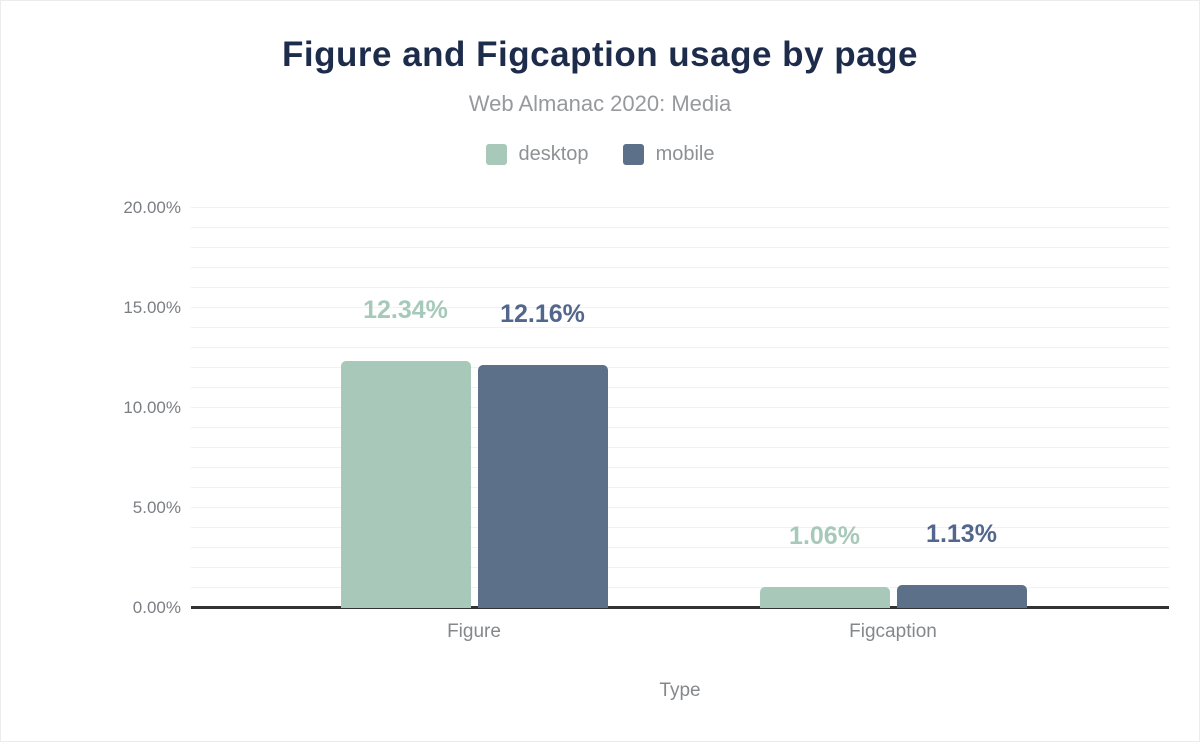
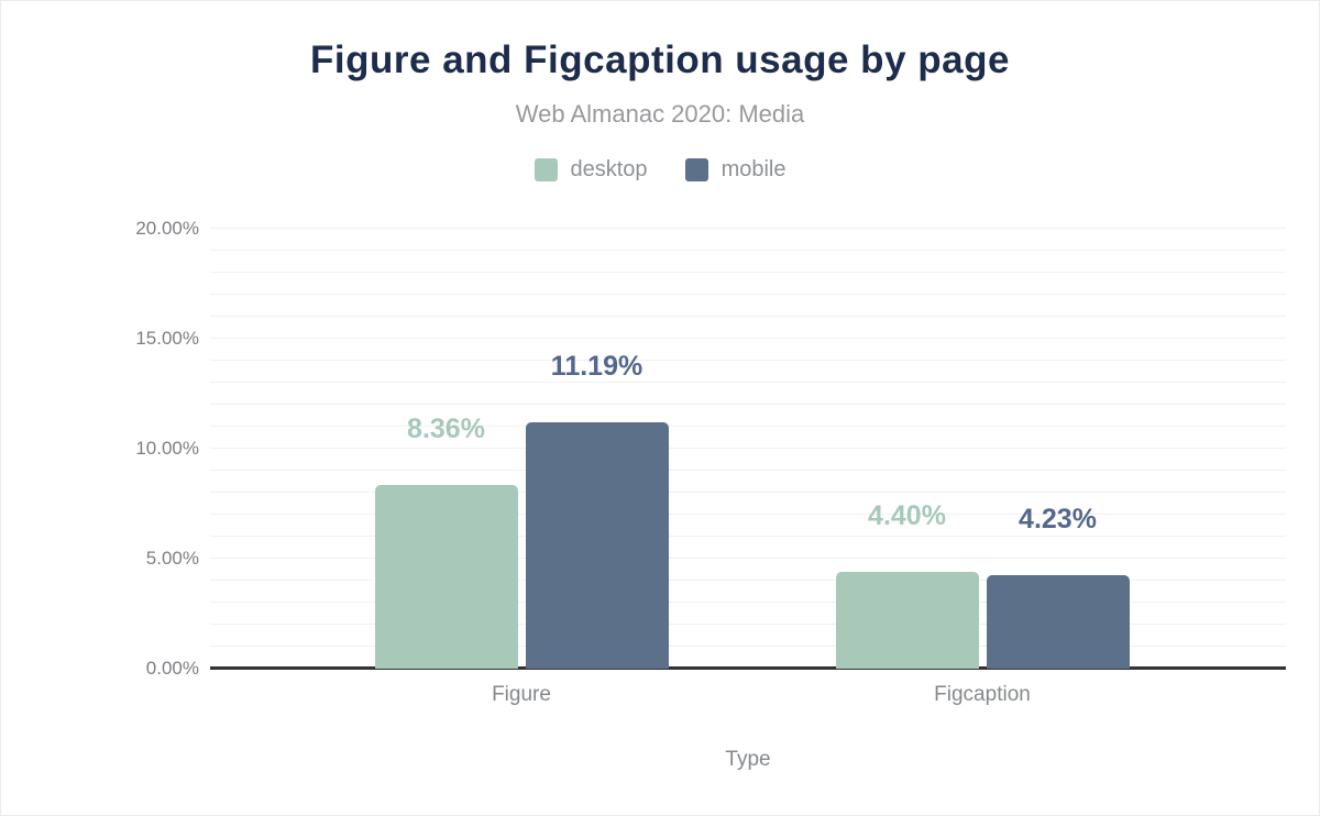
desktop/Figure: 12.34% -> 8.36%
mobile/Figure: 12.16% -> 11.19%
desktop/Figcaption: 1.06% -> 4.40%
mobile/Figcaption: 1.13% -> 4.23%
